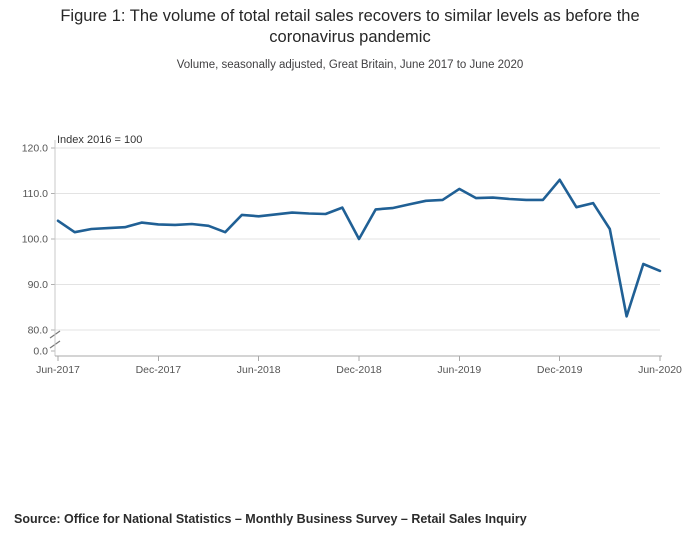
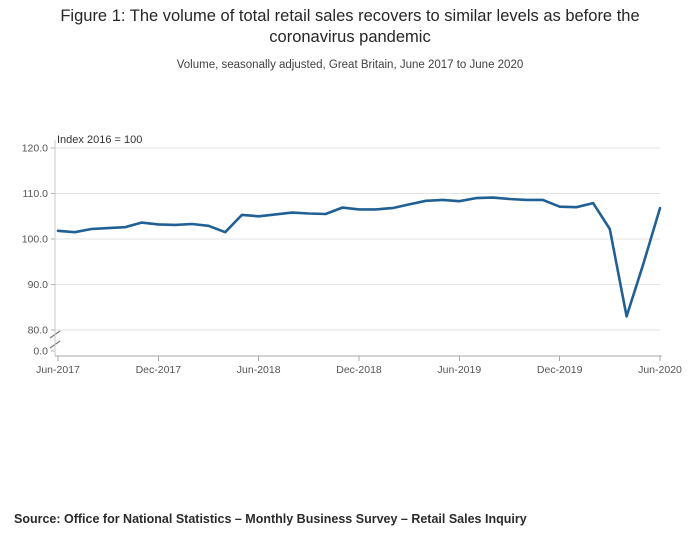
Jun-2017: 104 -> 102
Dec-2018: 100 -> 106
Jun-2019: 111 -> 108
Dec-2019: 113 -> 107
Jun-2020: 93 -> 107
